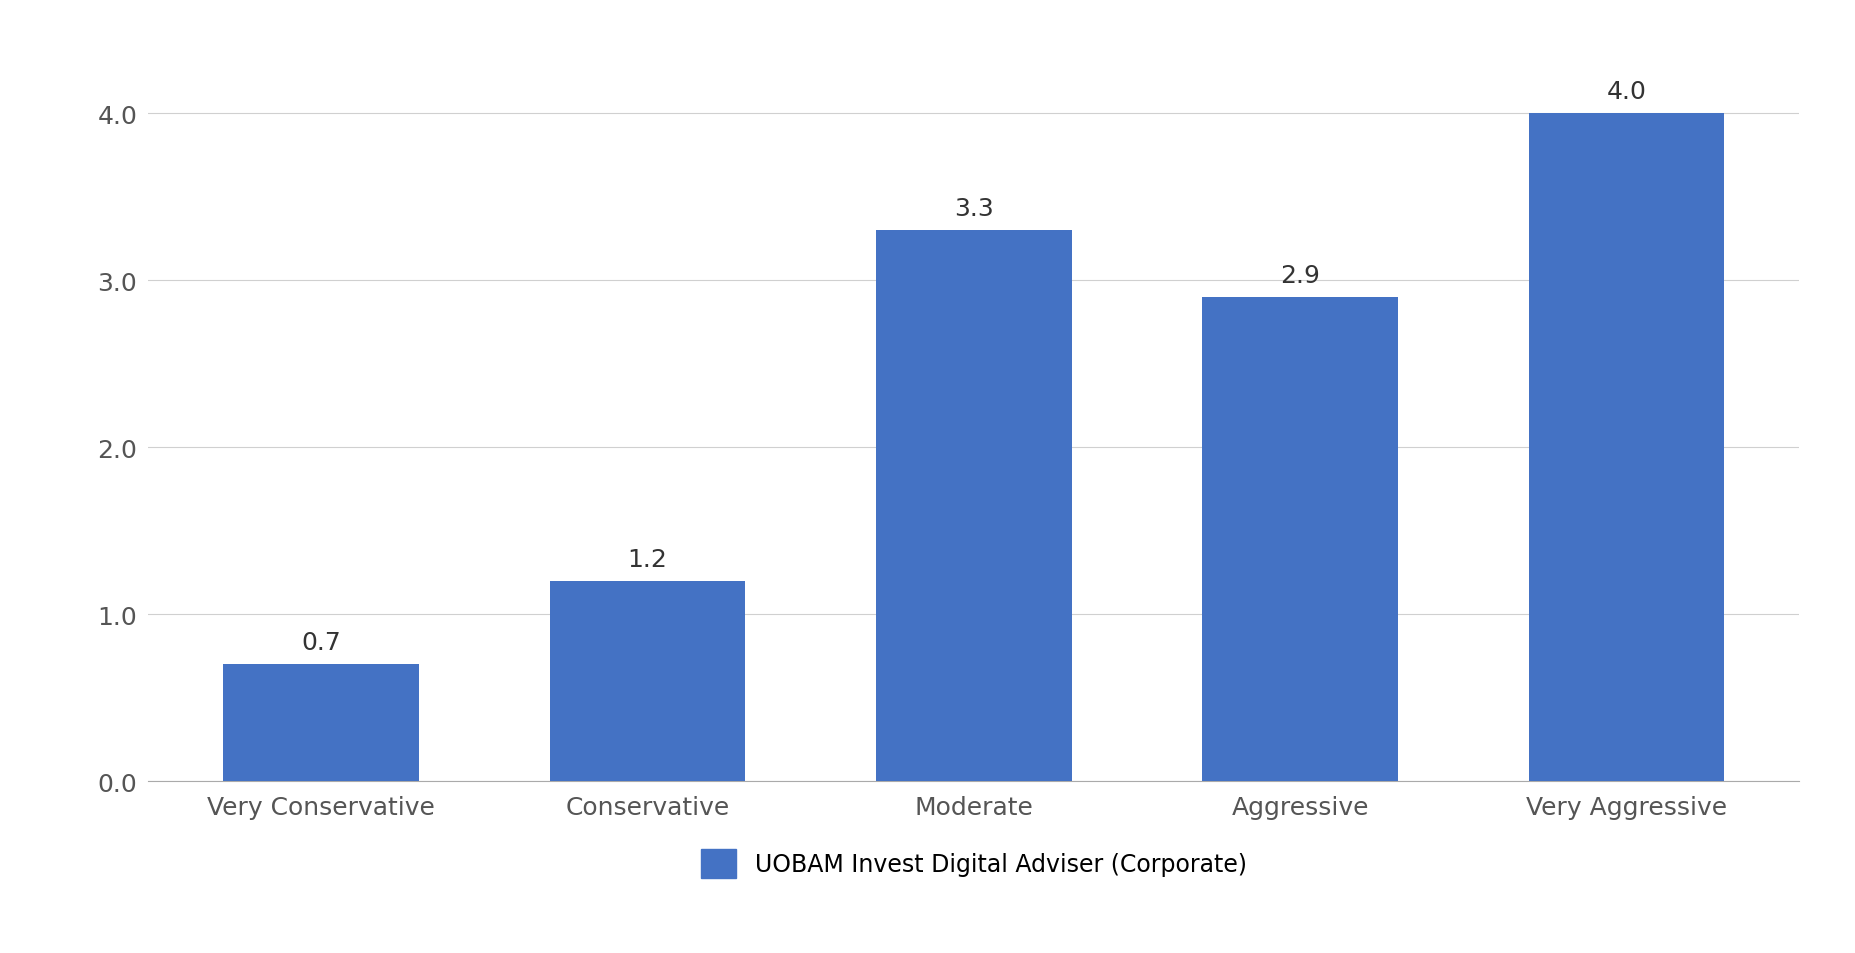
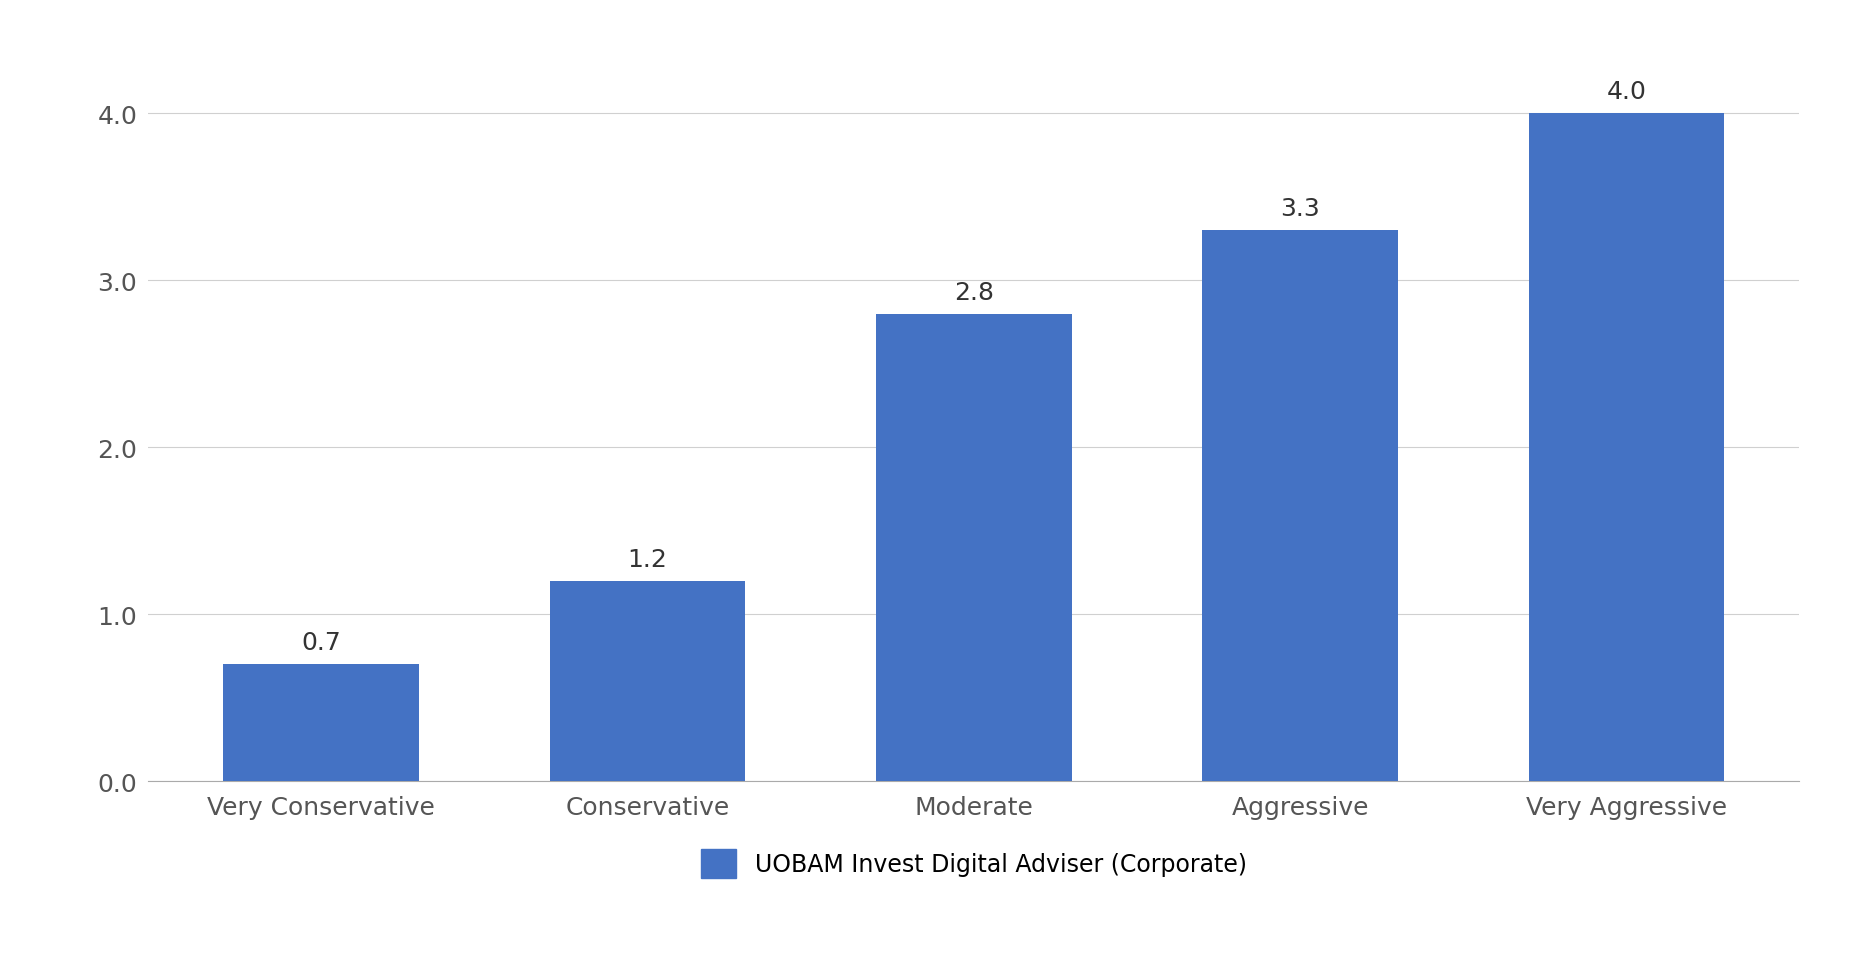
Moderate: 3.3 -> 2.8
Aggressive: 2.9 -> 3.3
